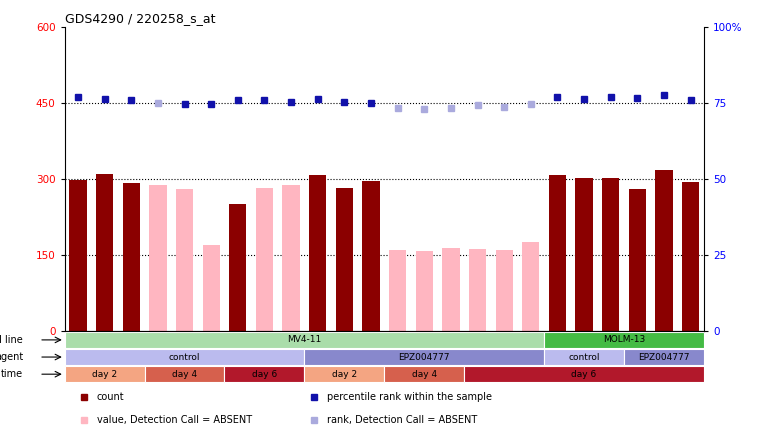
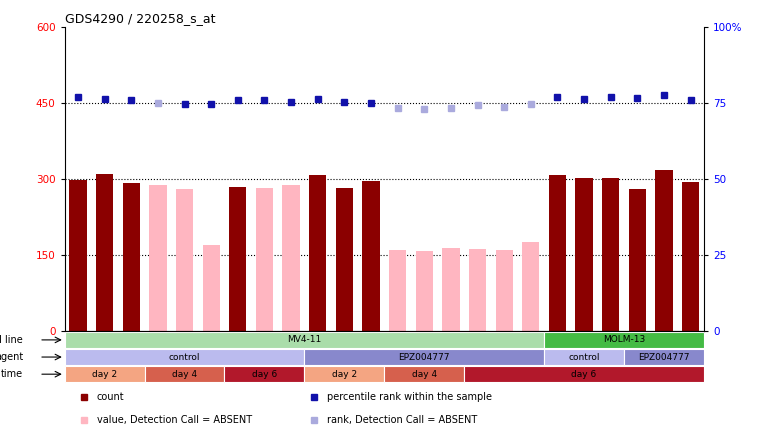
GSM739163: 250 -> 285
